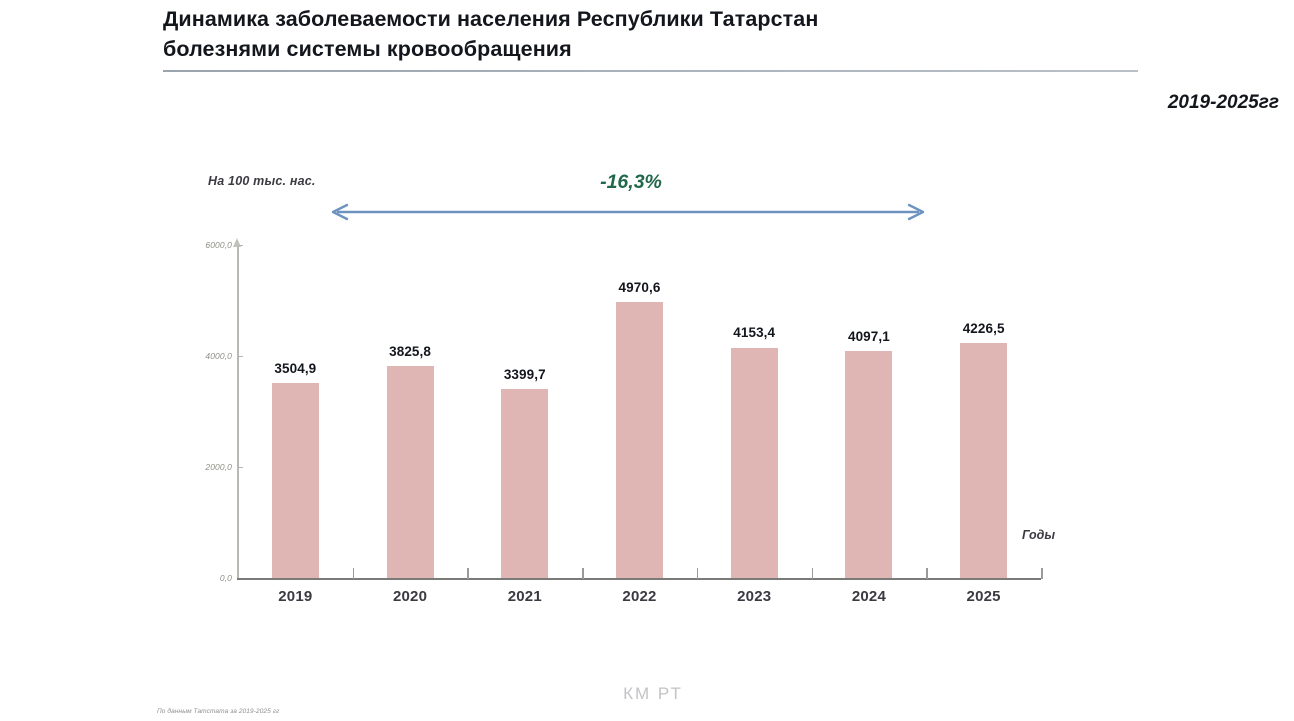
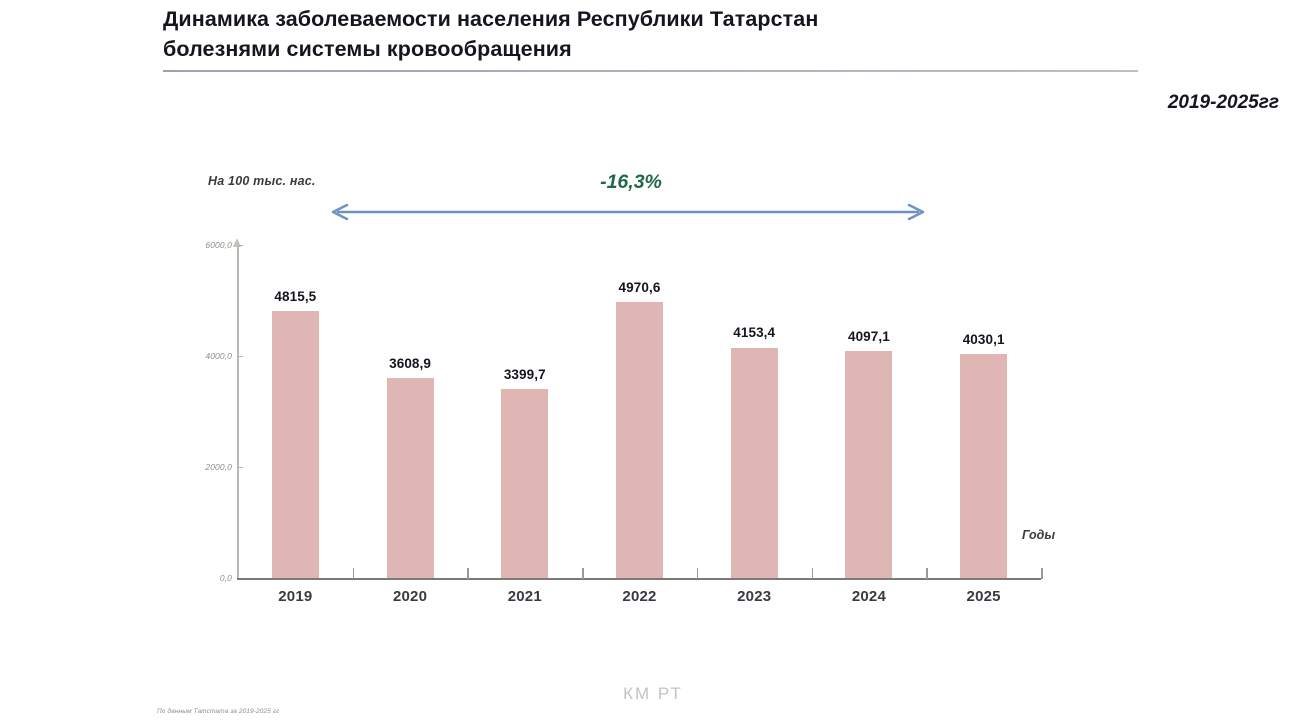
2019: 3504,9 -> 4815,5
2020: 3825,8 -> 3608,9
2025: 4226,5 -> 4030,1
